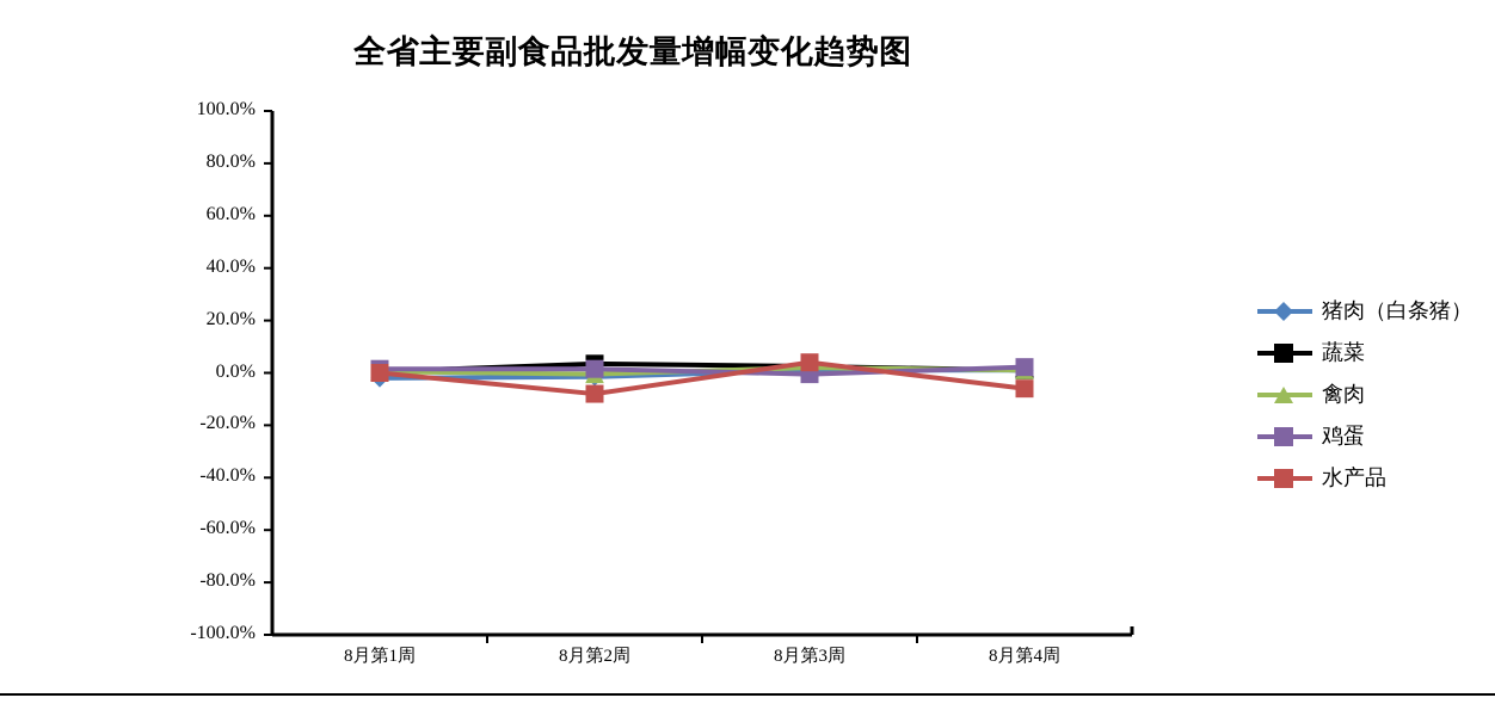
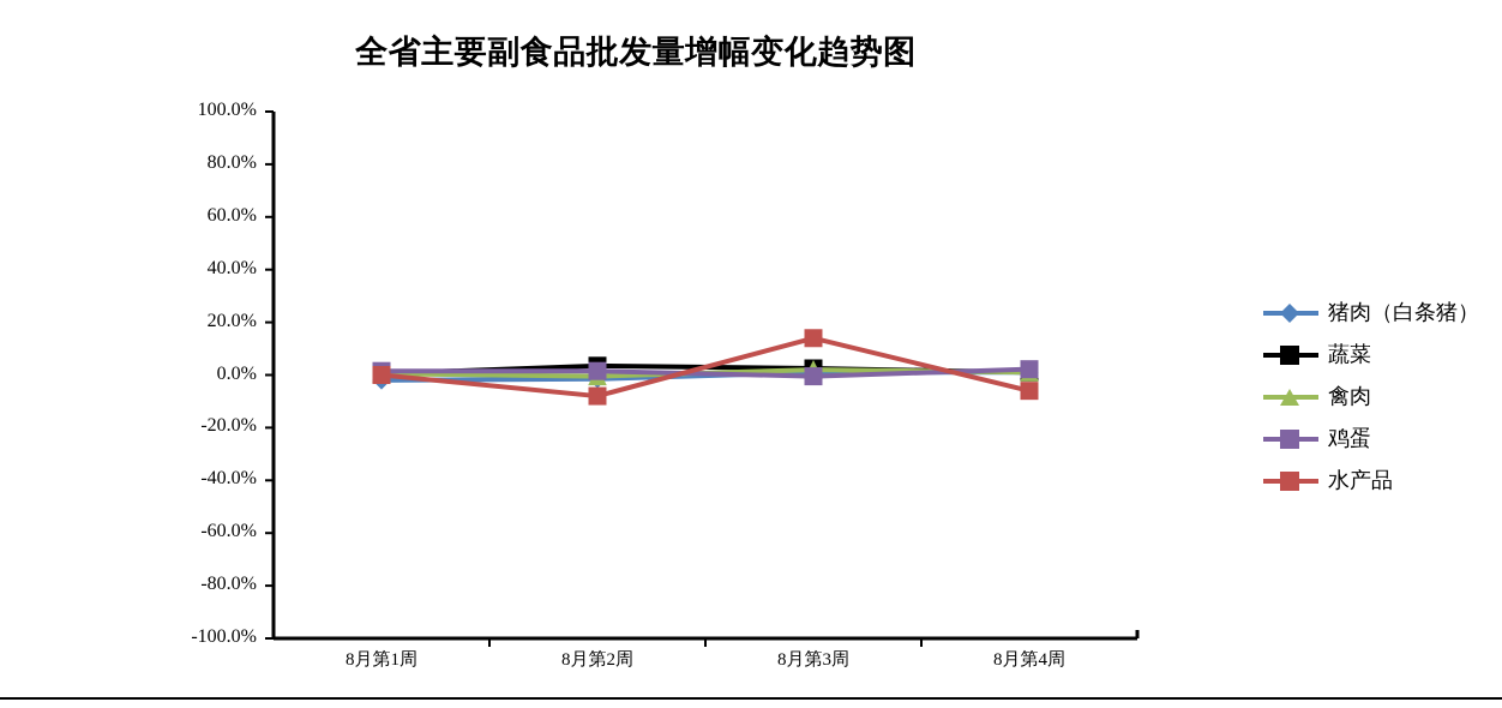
水产品/8月第3周: 4% -> 14%
